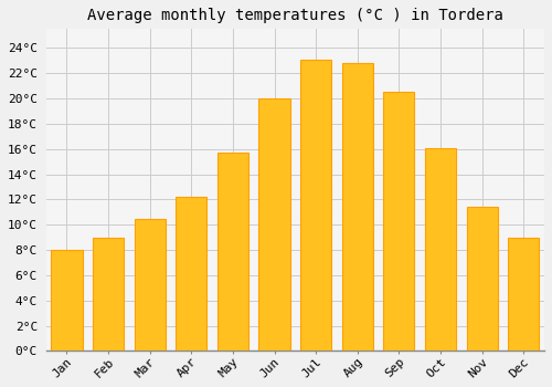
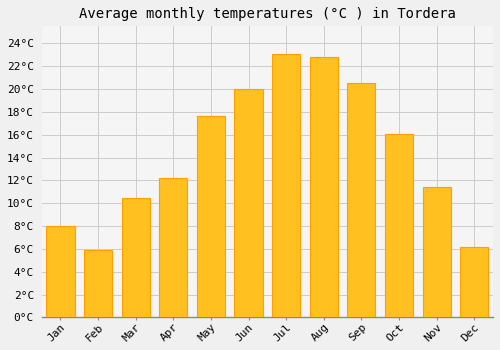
Feb: 9.0°C -> 5.9°C
May: 15.7°C -> 17.6°C
Dec: 9.0°C -> 6.2°C
